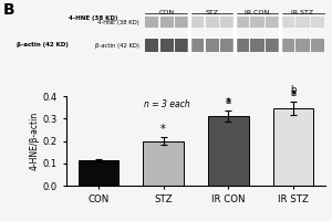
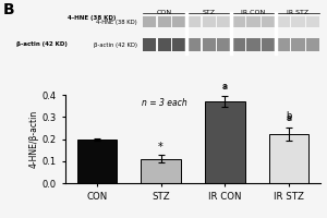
CON: 0.113 -> 0.200
STZ: 0.200 -> 0.110
IR CON: 0.312 -> 0.370
IR STZ: 0.345 -> 0.225
